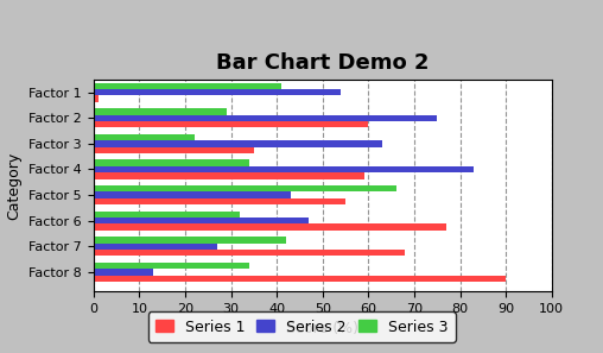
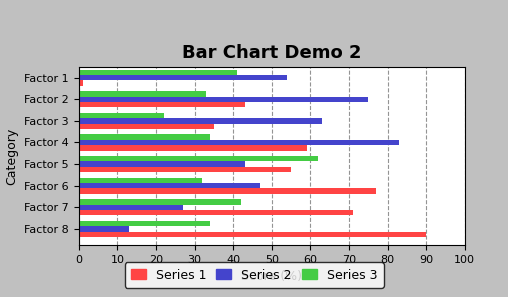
Series 3/Factor 2: 29 -> 33
Series 1/Factor 2: 60 -> 43
Series 3/Factor 5: 66 -> 62
Series 1/Factor 7: 68 -> 71
